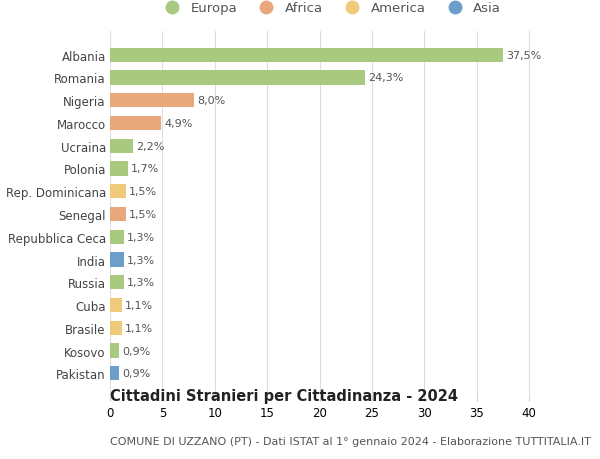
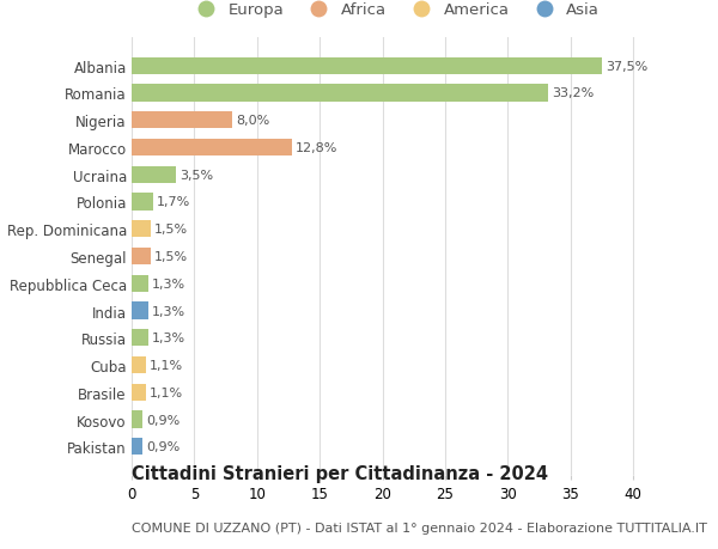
Romania: 24,3% -> 33,2%
Marocco: 4,9% -> 12,8%
Ucraina: 2,2% -> 3,5%
